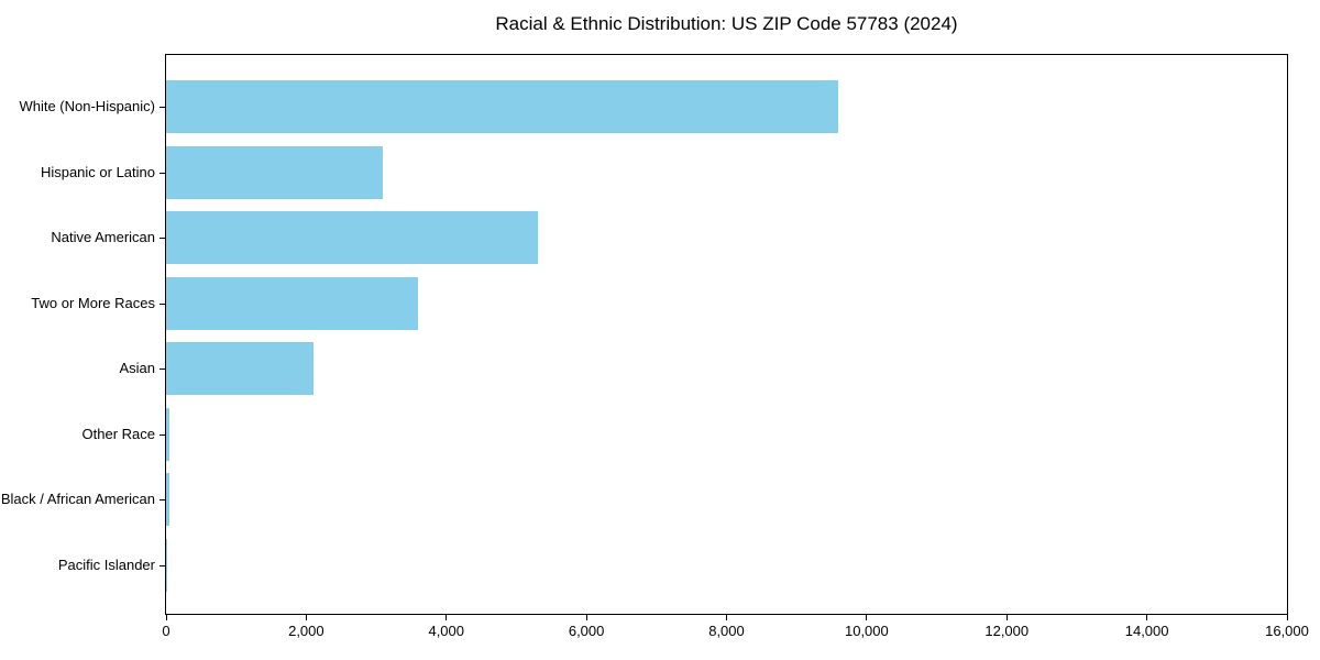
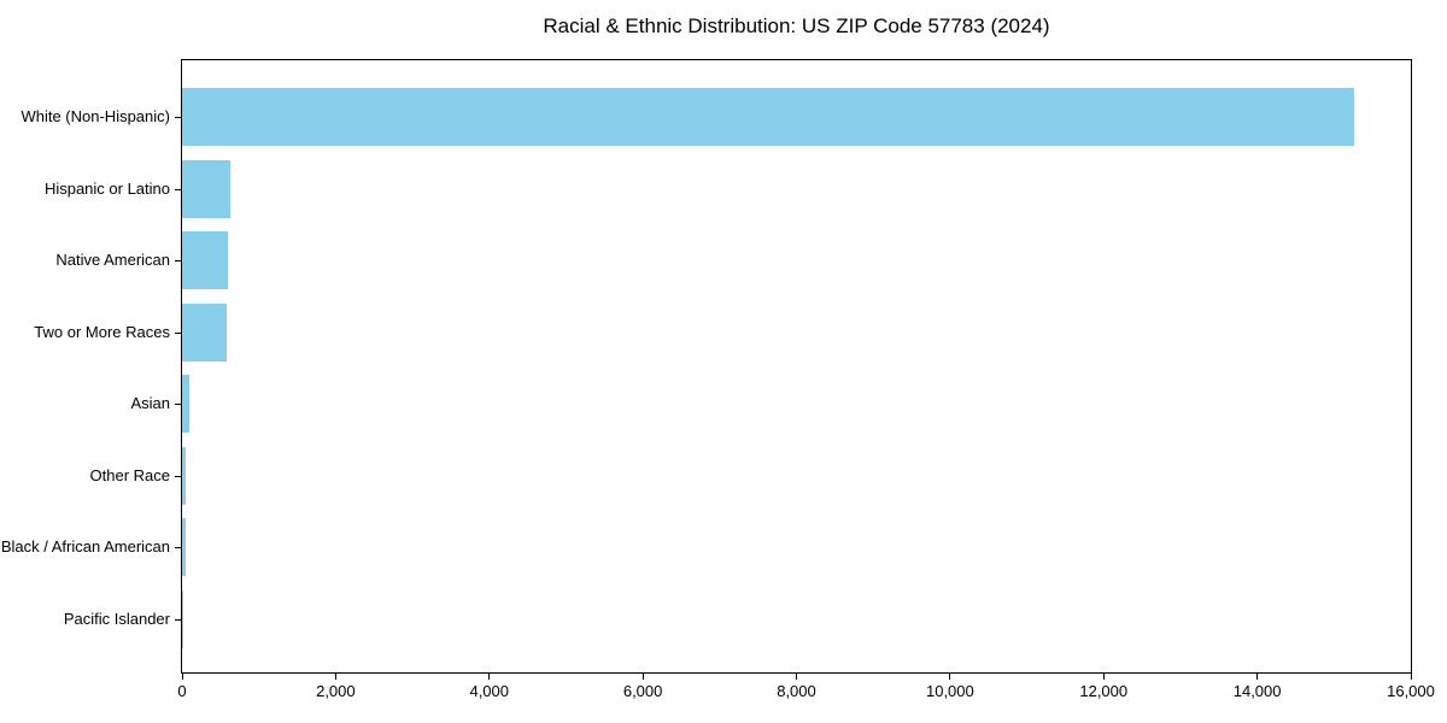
White (Non-Hispanic): 9600 -> 15300
Hispanic or Latino: 3100 -> 600
Native American: 5300 -> 600
Two or More Races: 3600 -> 600
Asian: 2100 -> 100
